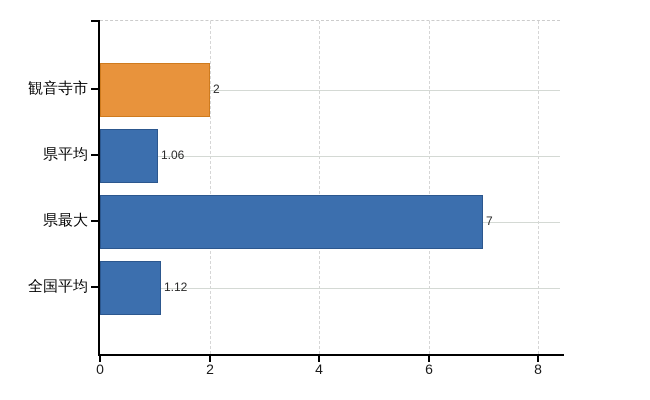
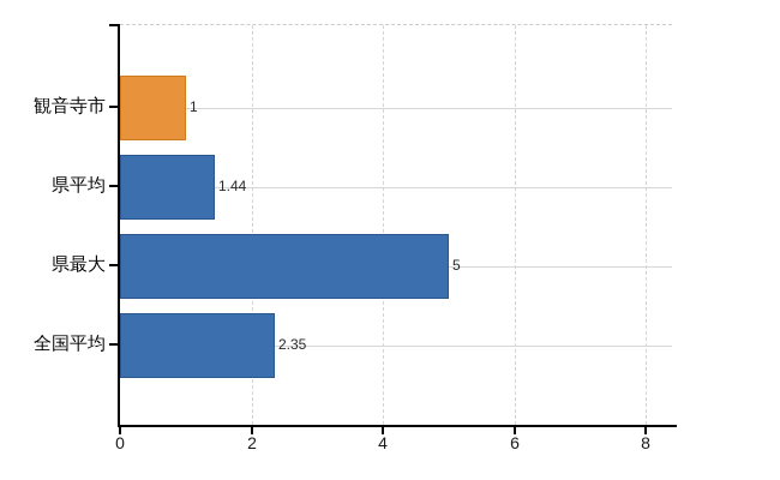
観音寺市: 2 -> 1
県平均: 1.06 -> 1.44
県最大: 7 -> 5
全国平均: 1.12 -> 2.35
